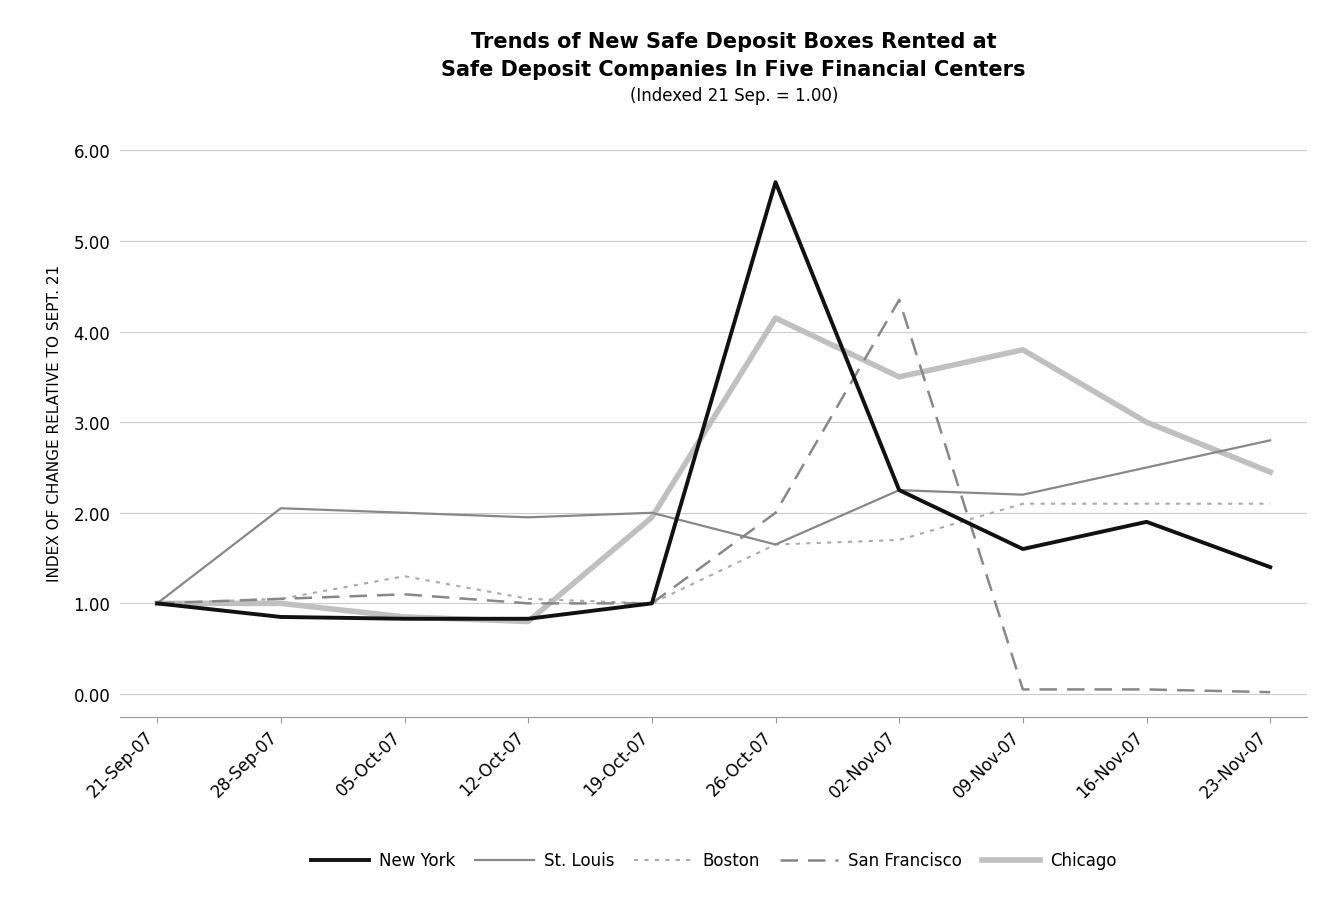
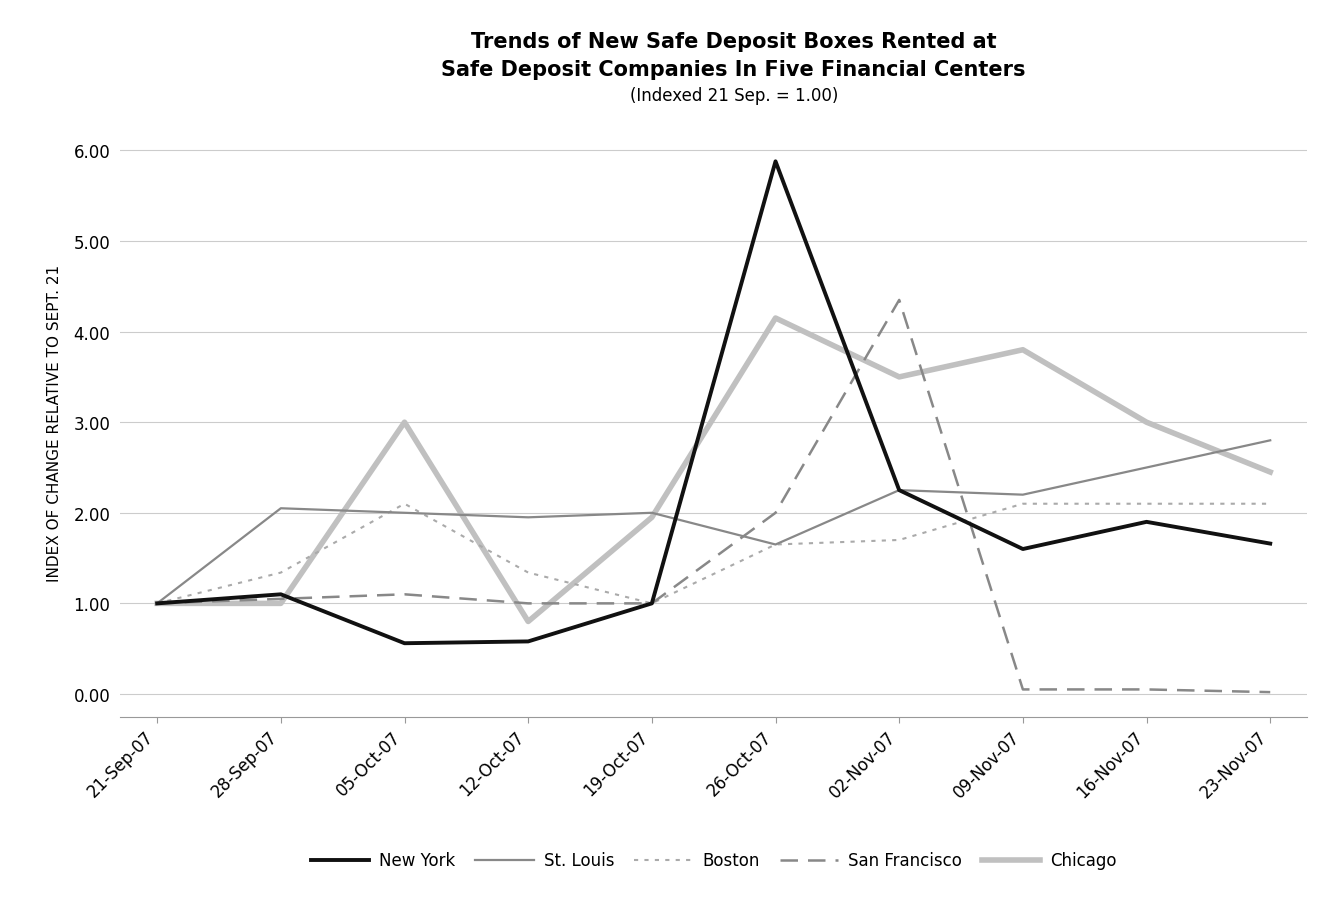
New York/28-Sep-07: 0.85 -> 1.10
Boston/28-Sep-07: 1.05 -> 1.34
New York/05-Oct-07: 0.83 -> 0.56
Boston/05-Oct-07: 1.30 -> 2.10
Chicago/05-Oct-07: 0.85 -> 3.00
New York/12-Oct-07: 0.83 -> 0.58
Boston/12-Oct-07: 1.05 -> 1.34
New York/26-Oct-07: 5.65 -> 5.88
New York/23-Nov-07: 1.40 -> 1.66
